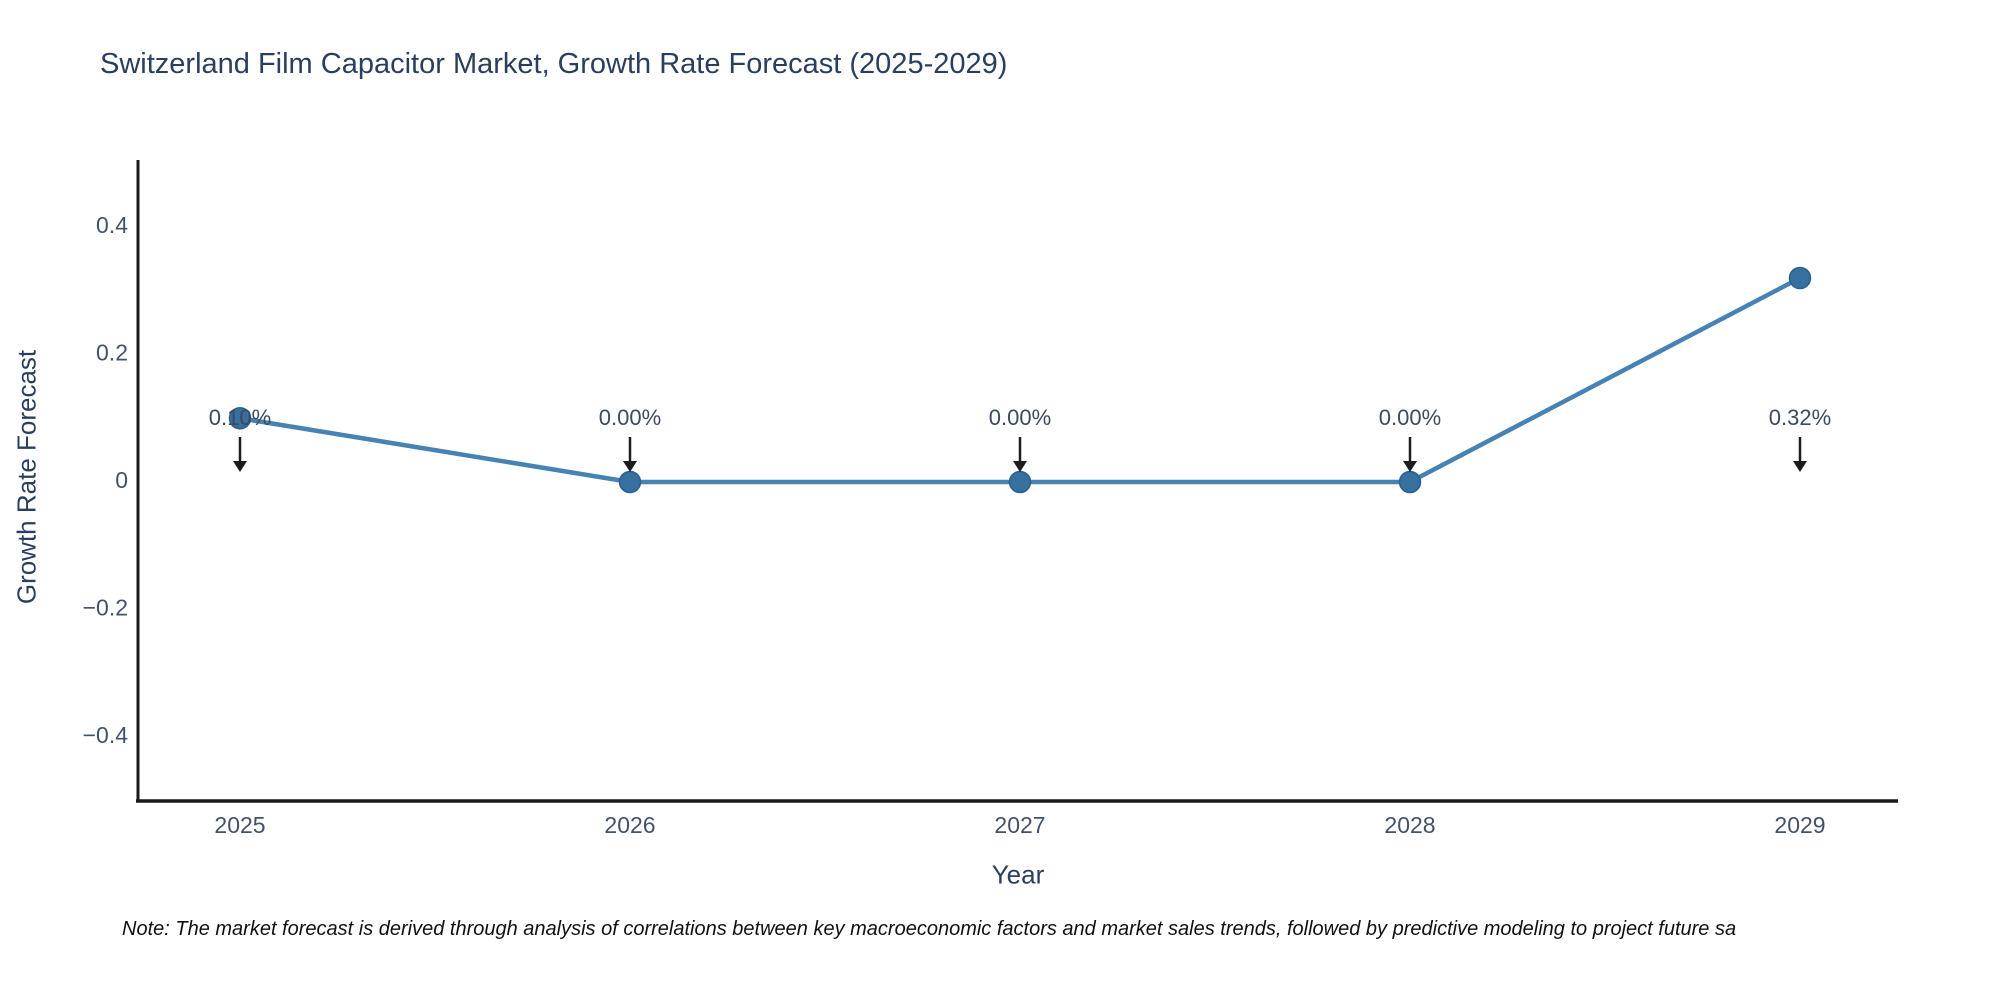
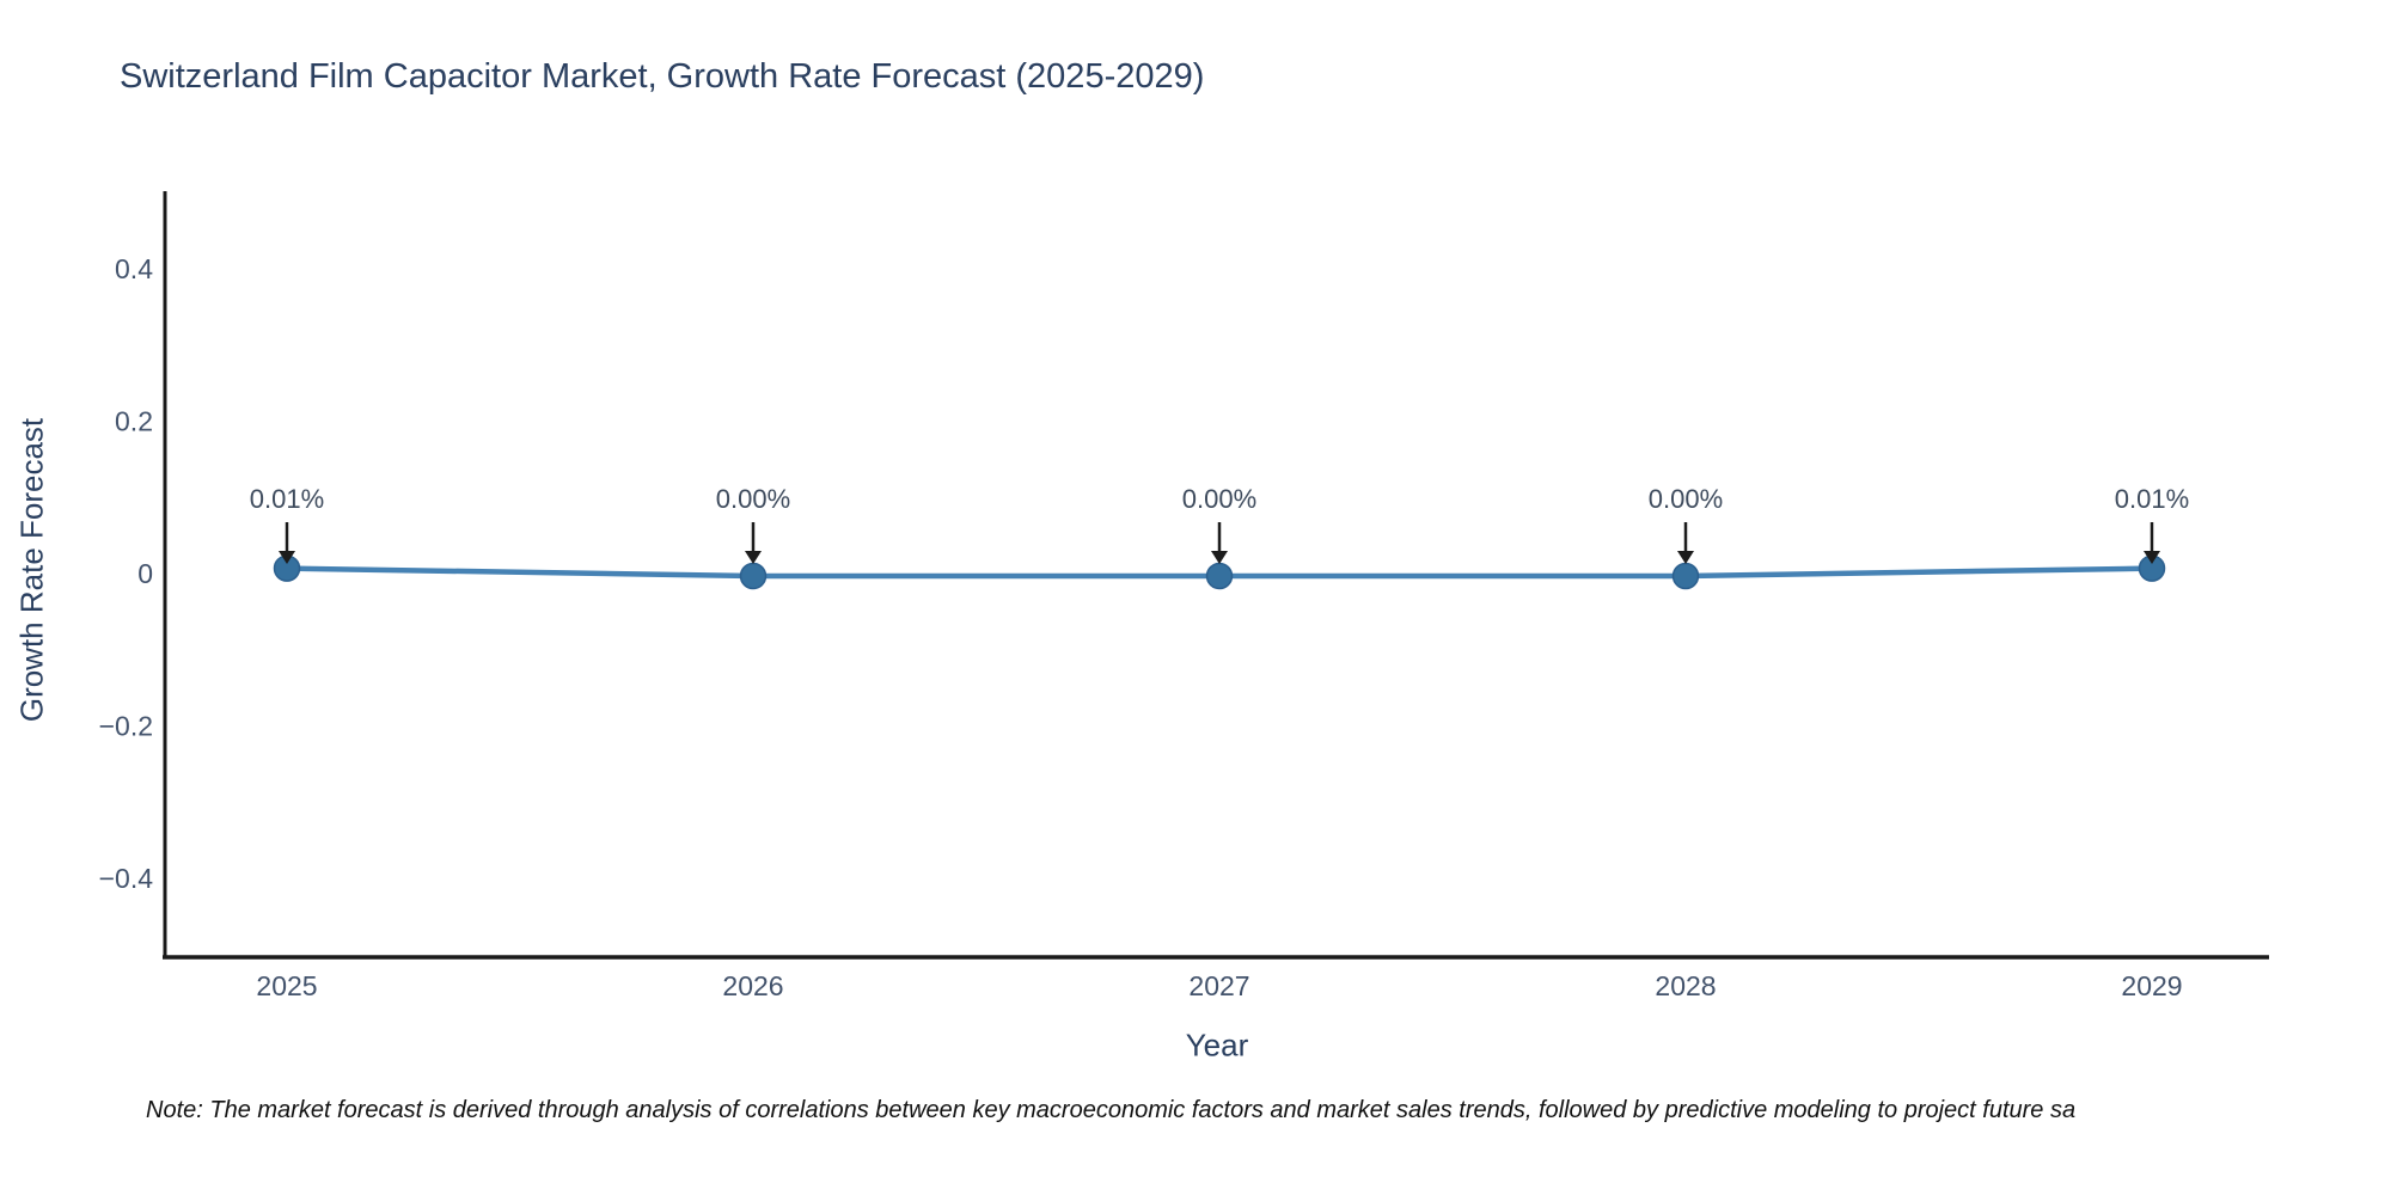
2025: 0.10% -> 0.01%
2029: 0.32% -> 0.01%
